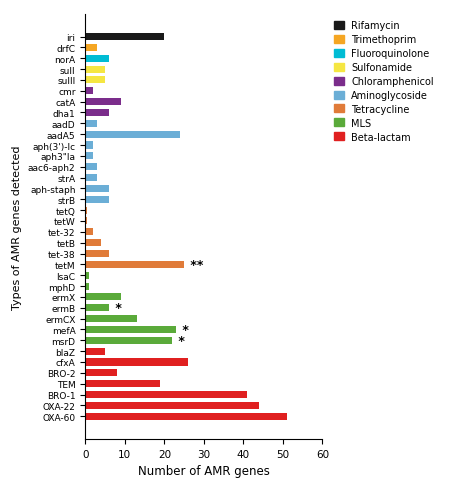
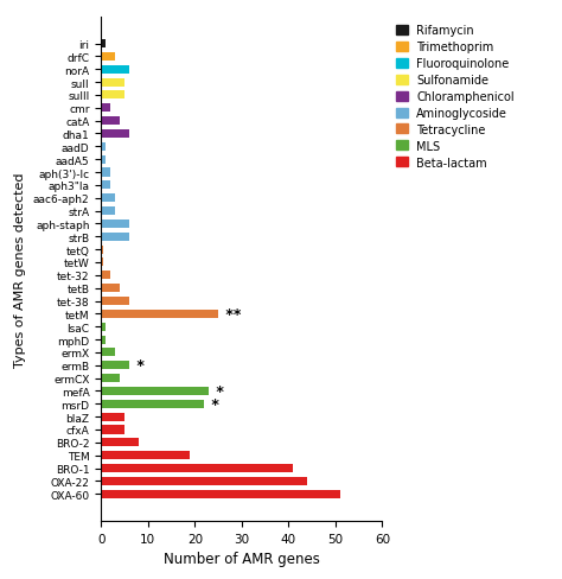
iri: 20.0 -> 1.0
catA: 9.0 -> 4.0
aadD: 3.0 -> 1.0
aadA5: 24.0 -> 1.0
ermX: 9.0 -> 3.0
ermCX: 13.0 -> 4.0
cfxA: 26.0 -> 5.0
